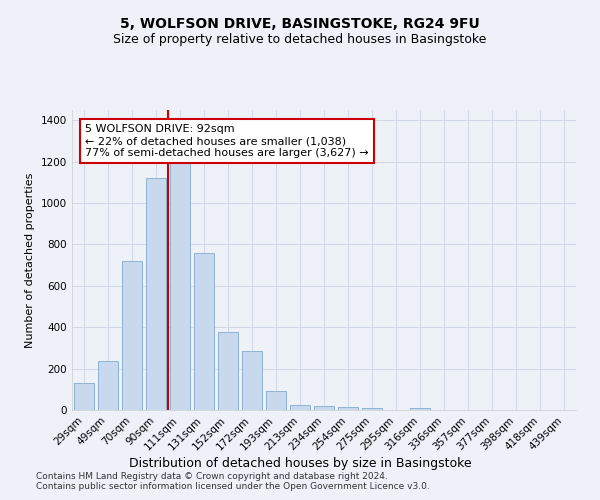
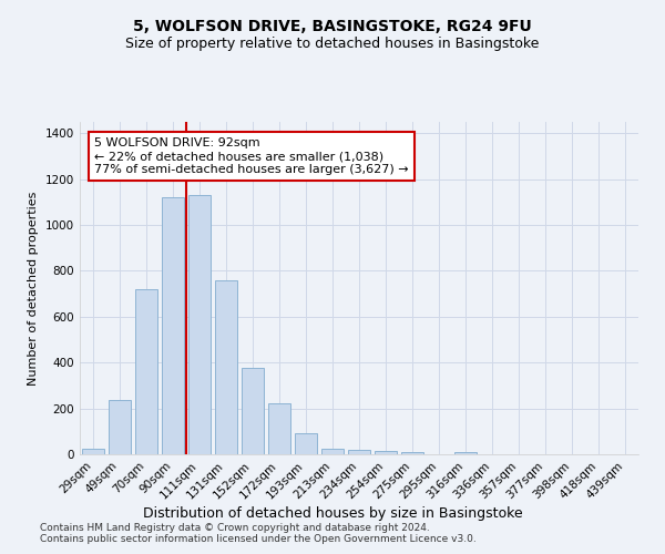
29sqm: 130 -> 25
111sqm: 1200 -> 1130
172sqm: 285 -> 220
